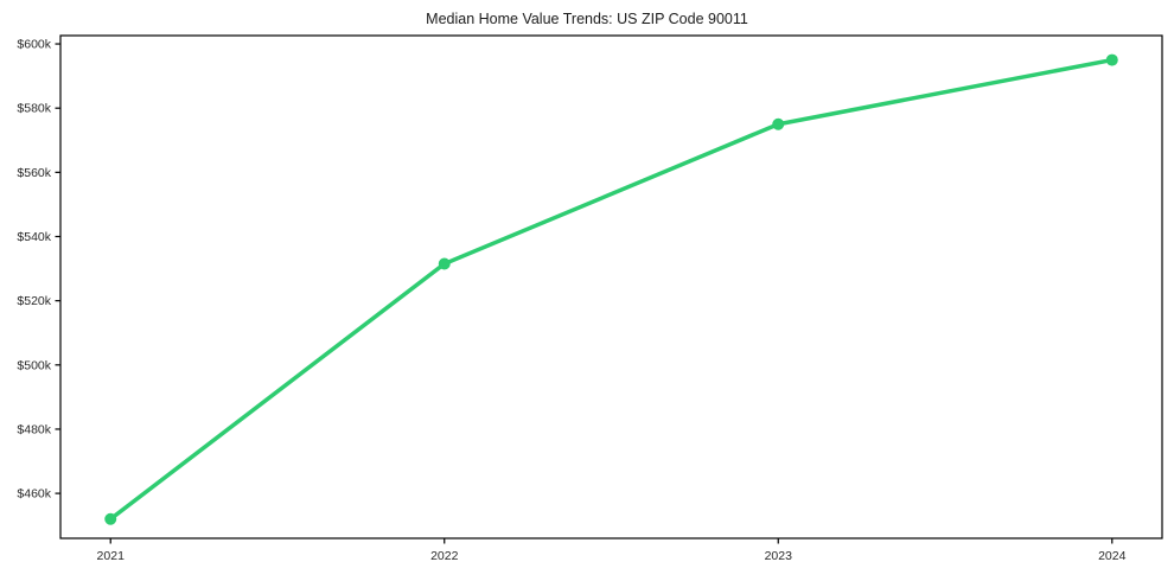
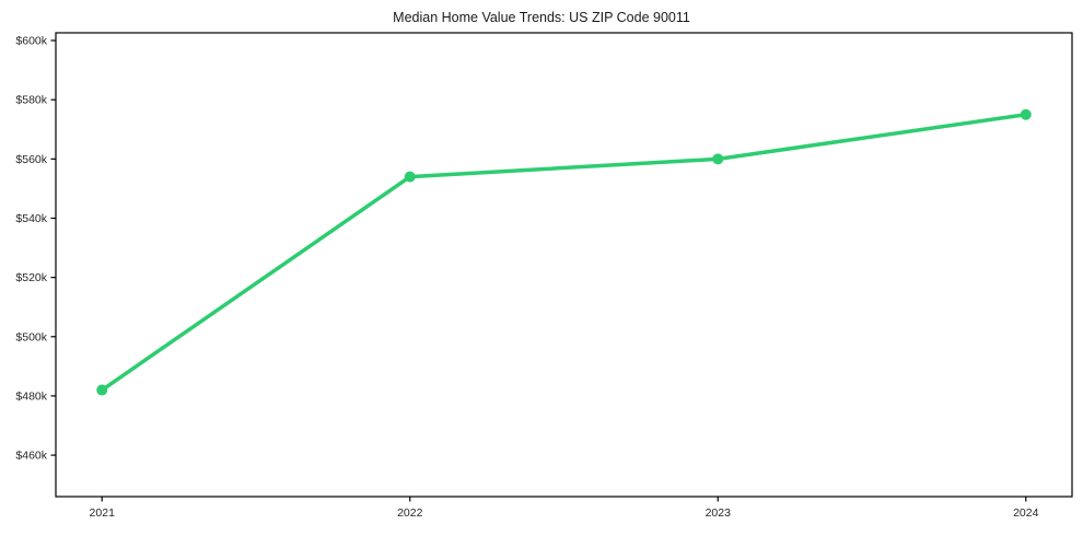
2021: $452k -> $482k
2022: $532k -> $554k
2023: $575k -> $560k
2024: $595k -> $575k
